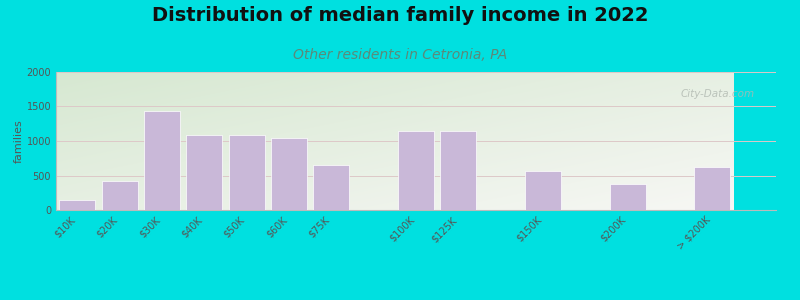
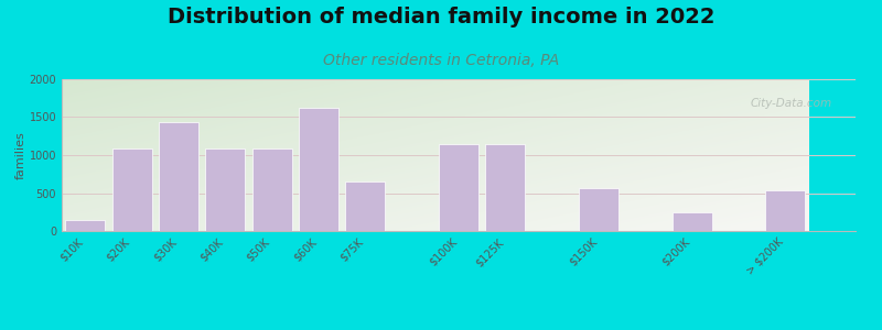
$20K: 420 -> 1090
$60K: 1040 -> 1620
$200K: 380 -> 240
> $200K: 620 -> 540
